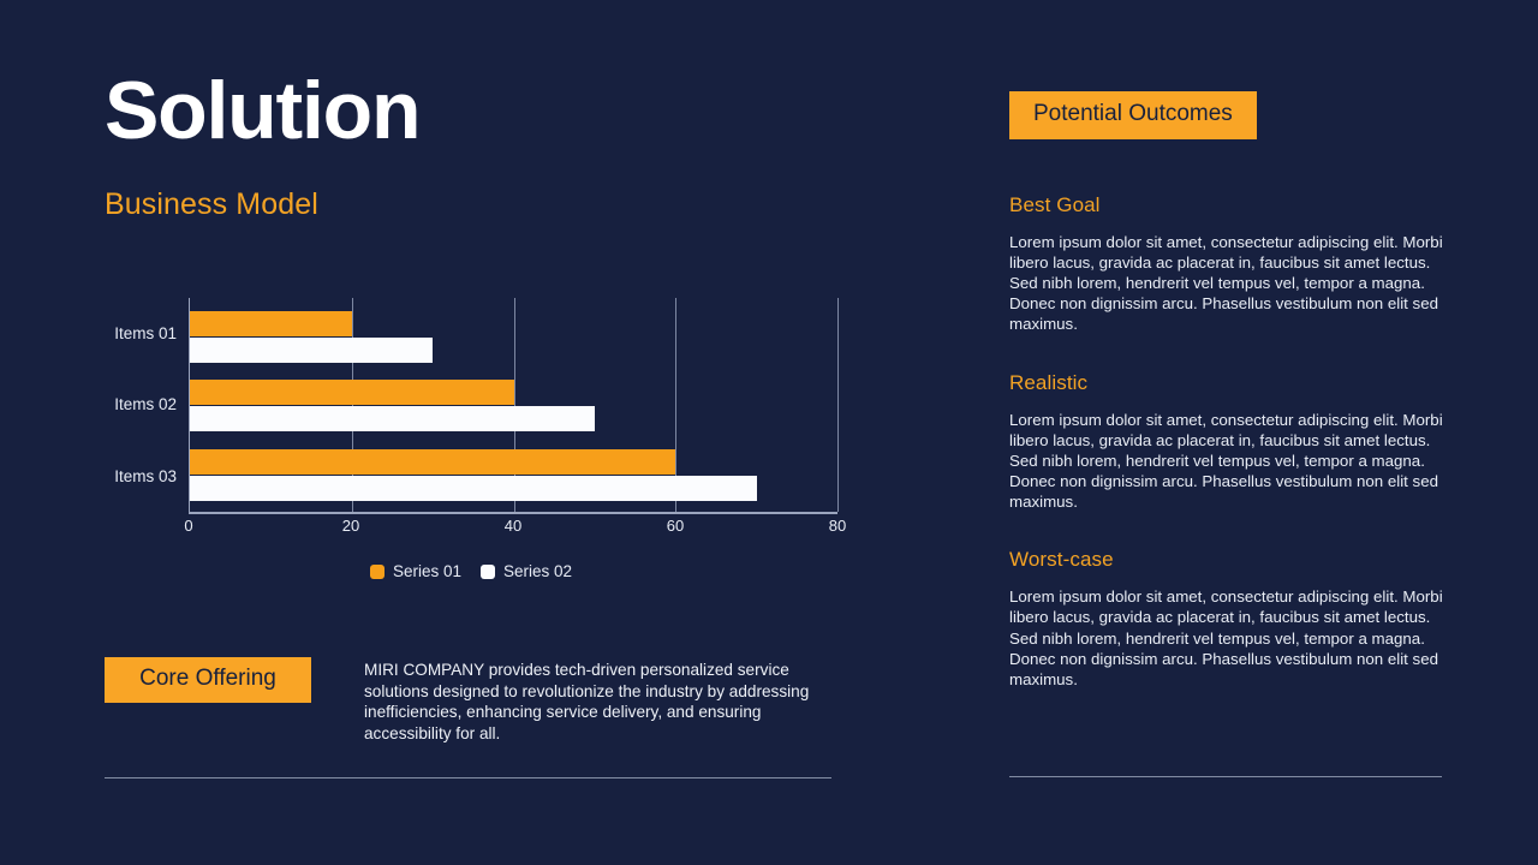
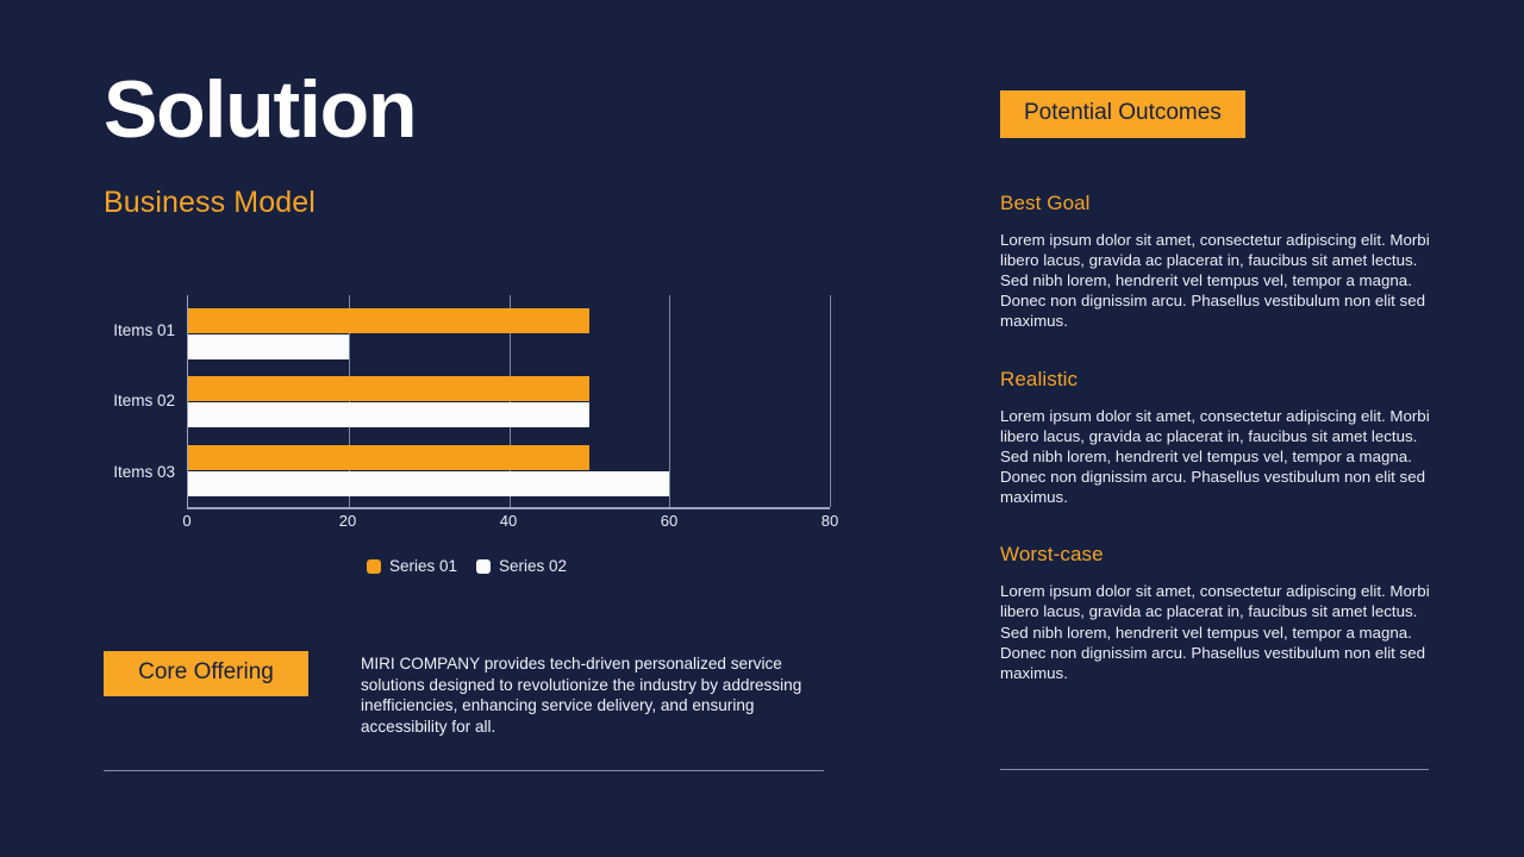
Series 01/Items 01: 20 -> 50
Series 02/Items 01: 30 -> 20
Series 01/Items 02: 40 -> 50
Series 01/Items 03: 60 -> 50
Series 02/Items 03: 70 -> 60
